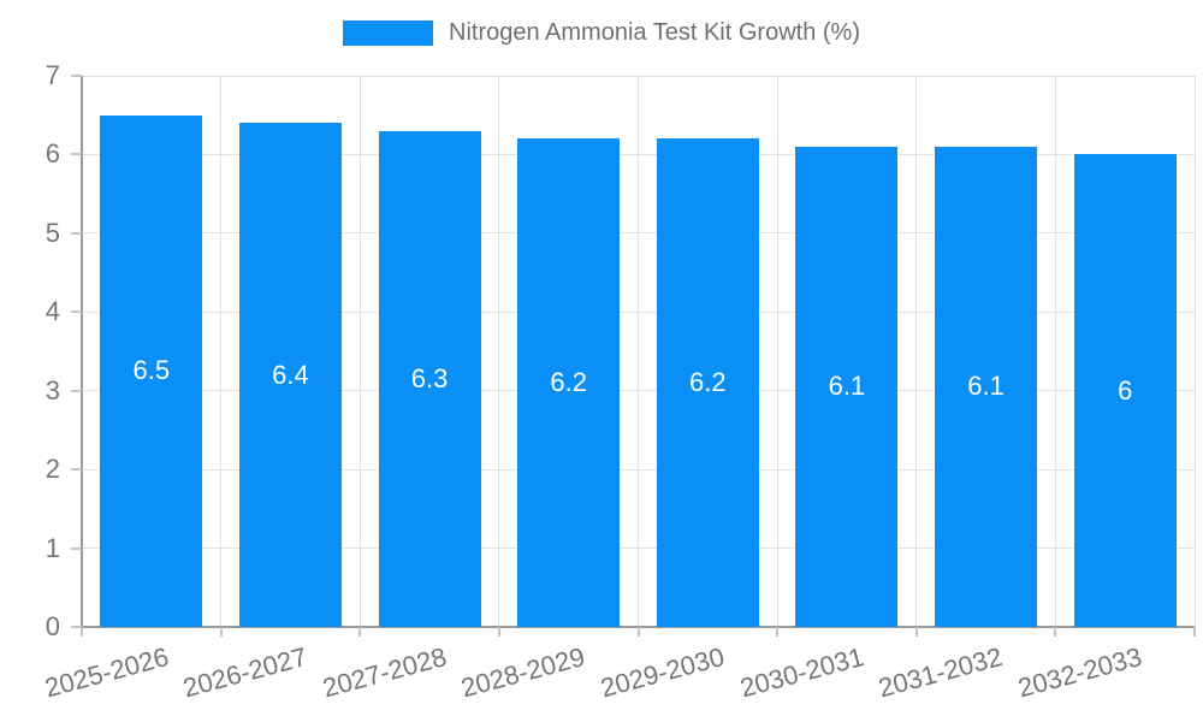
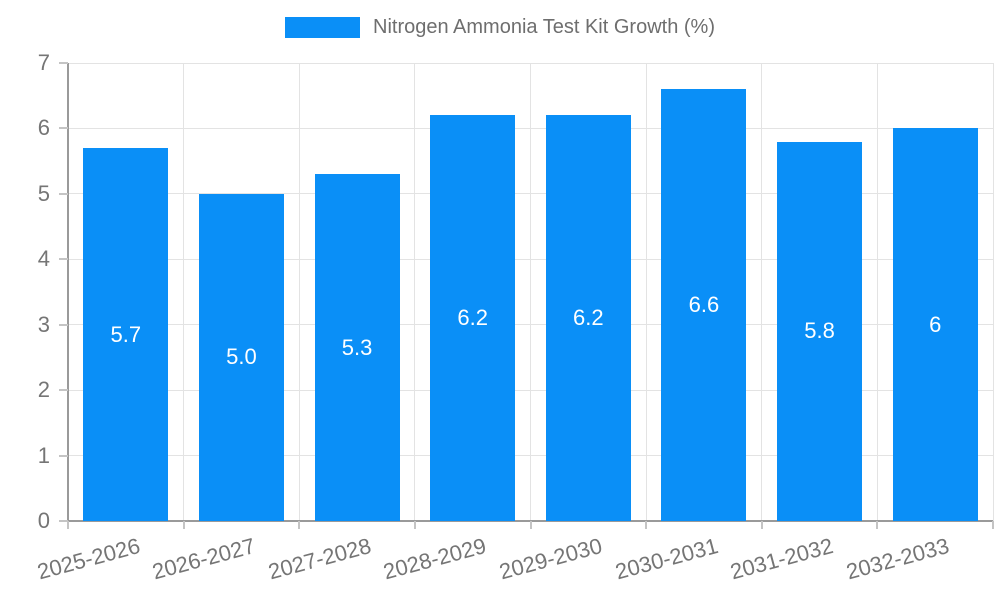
2025-2026: 6.5 -> 5.7
2026-2027: 6.4 -> 5.0
2027-2028: 6.3 -> 5.3
2030-2031: 6.1 -> 6.6
2031-2032: 6.1 -> 5.8
